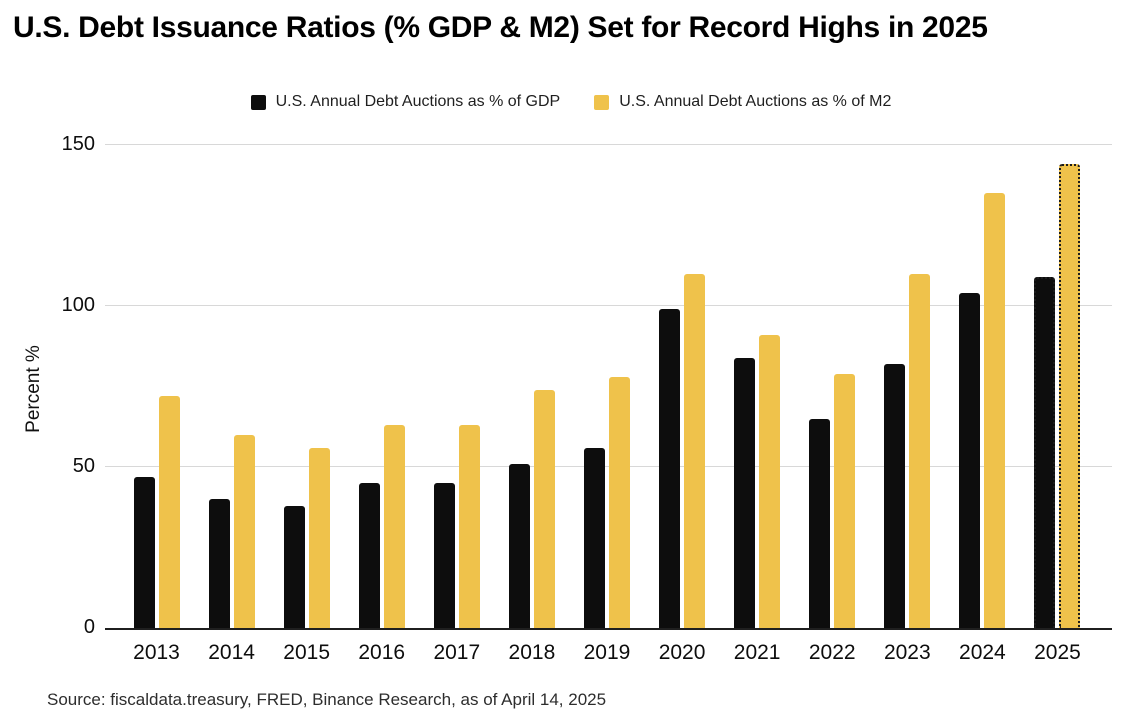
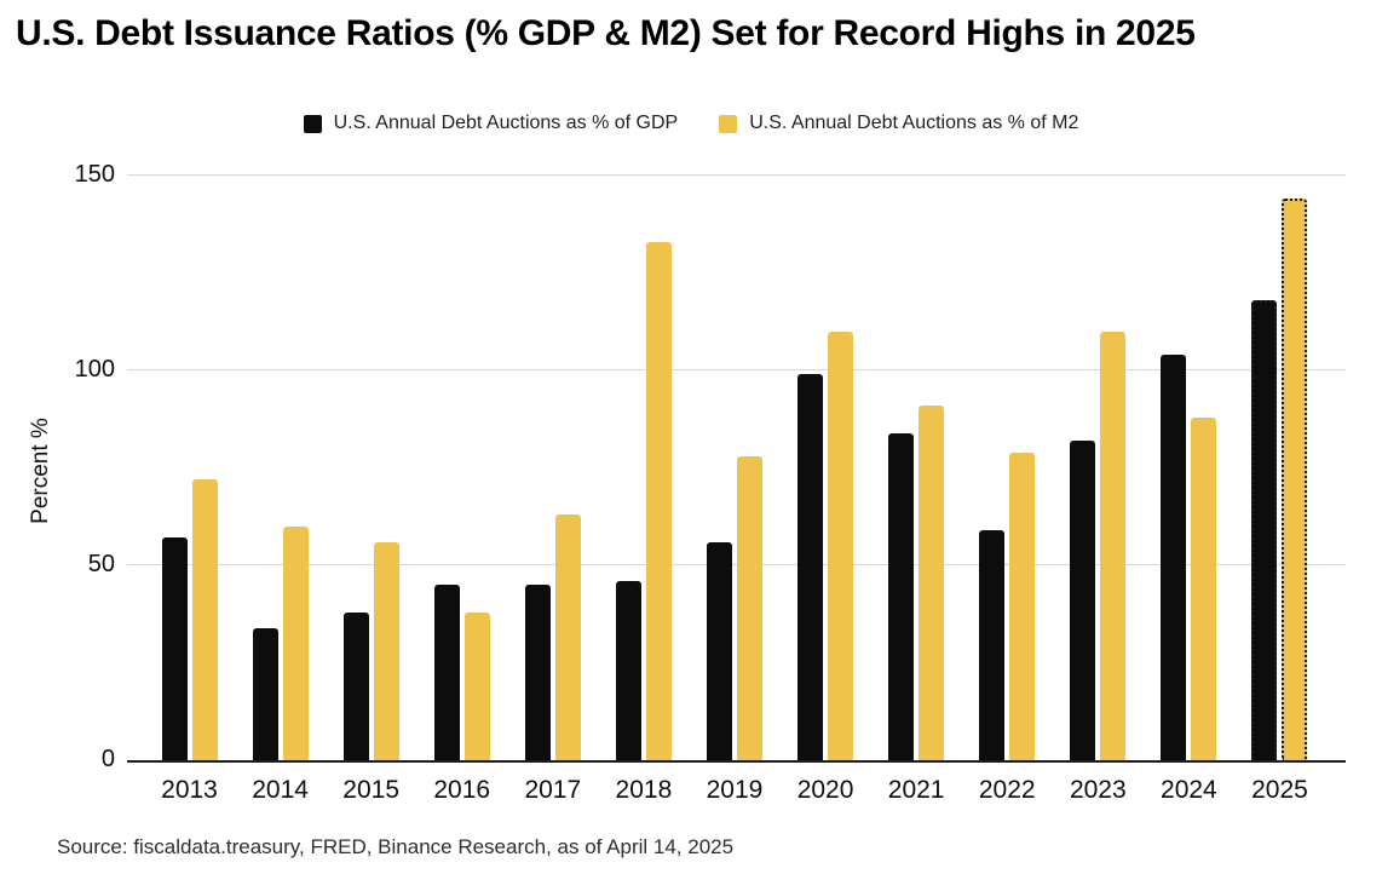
U.S. Annual Debt Auctions as % of GDP/2013: 47 -> 57
U.S. Annual Debt Auctions as % of GDP/2014: 40 -> 34
U.S. Annual Debt Auctions as % of M2/2016: 63 -> 38
U.S. Annual Debt Auctions as % of GDP/2018: 51 -> 46
U.S. Annual Debt Auctions as % of M2/2018: 74 -> 133
U.S. Annual Debt Auctions as % of GDP/2022: 65 -> 59
U.S. Annual Debt Auctions as % of M2/2024: 135 -> 88
U.S. Annual Debt Auctions as % of GDP/2025: 109 -> 118
